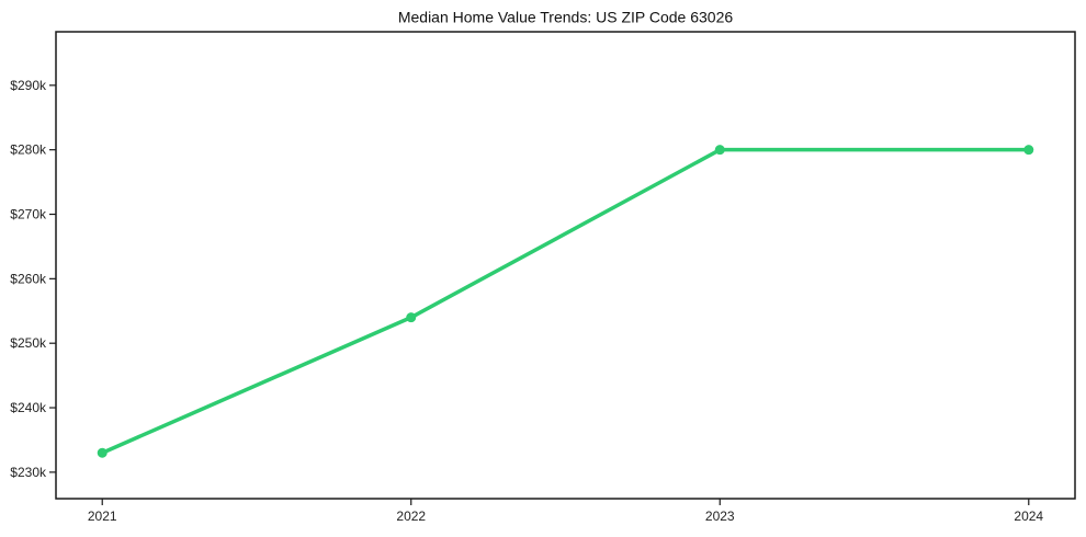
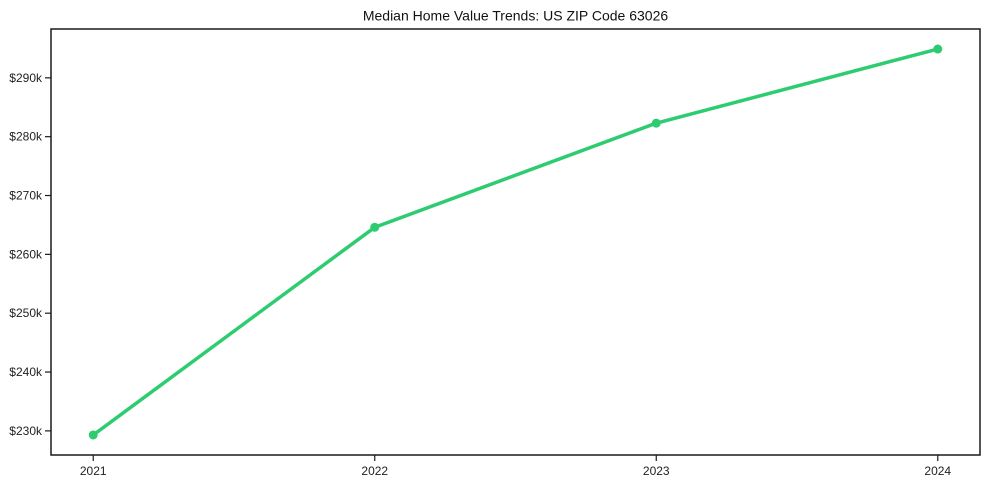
2021: $233k -> $229k
2022: $254k -> $265k
2023: $280k -> $282k
2024: $280k -> $295k
